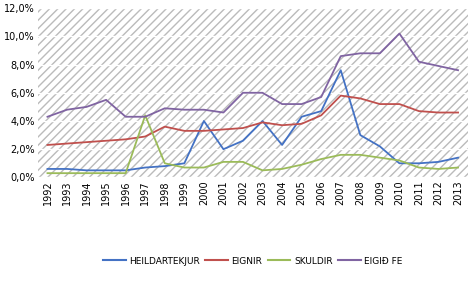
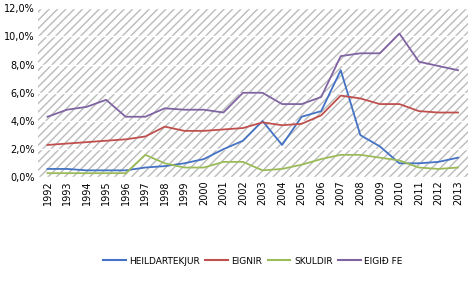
SKULDIR/1997: 4,4% -> 1,6%
HEILDARTEKJUR/2000: 4,0% -> 1,3%
